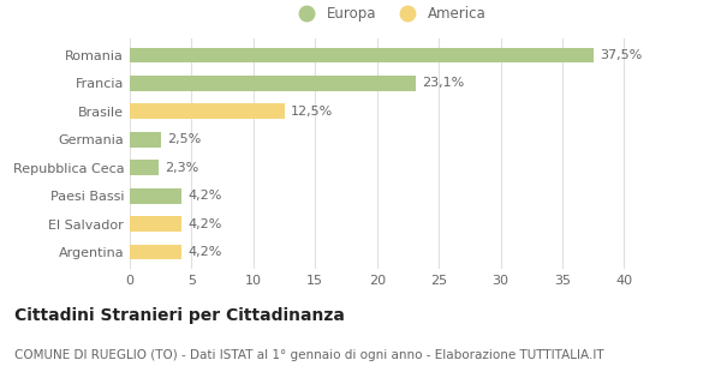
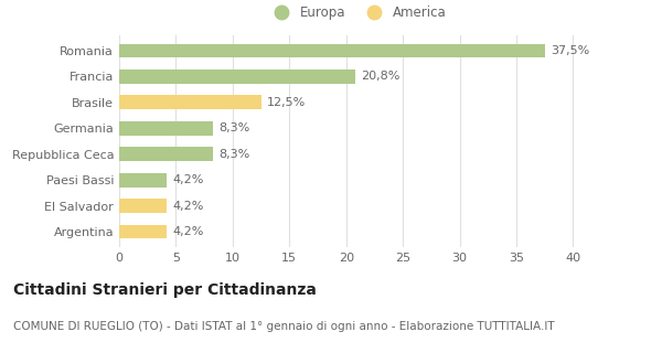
Francia: 23,1% -> 20,8%
Germania: 2,5% -> 8,3%
Repubblica Ceca: 2,3% -> 8,3%
